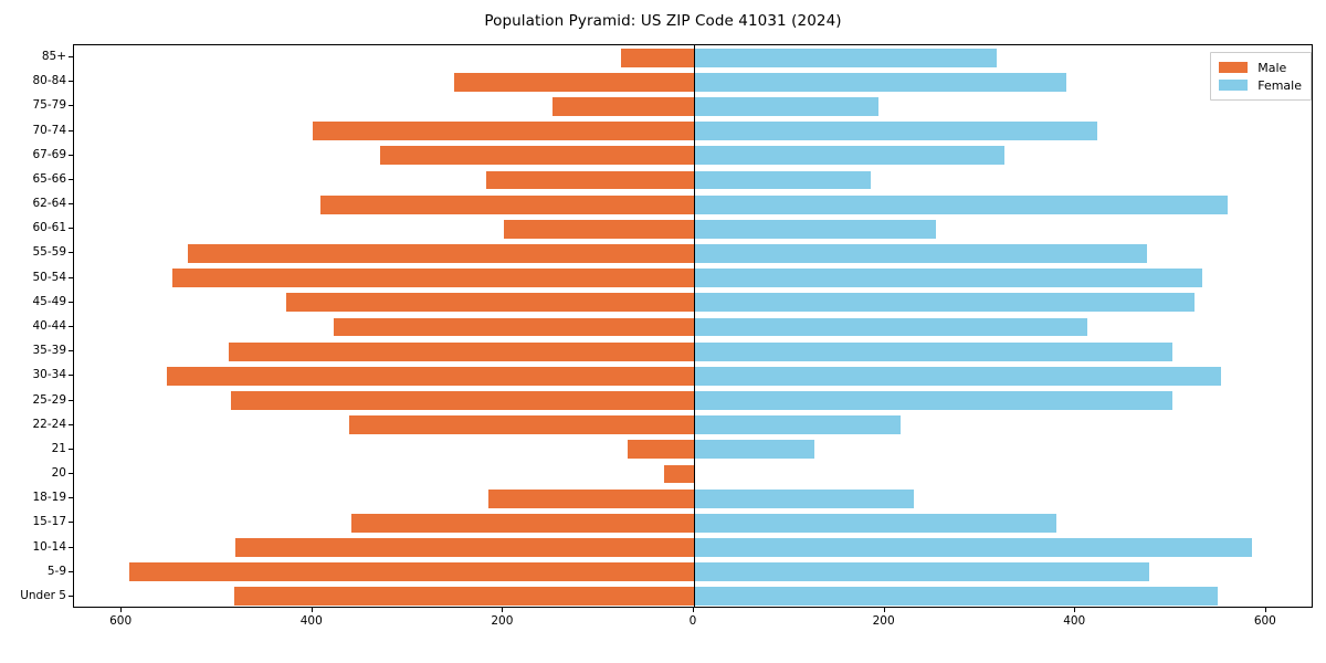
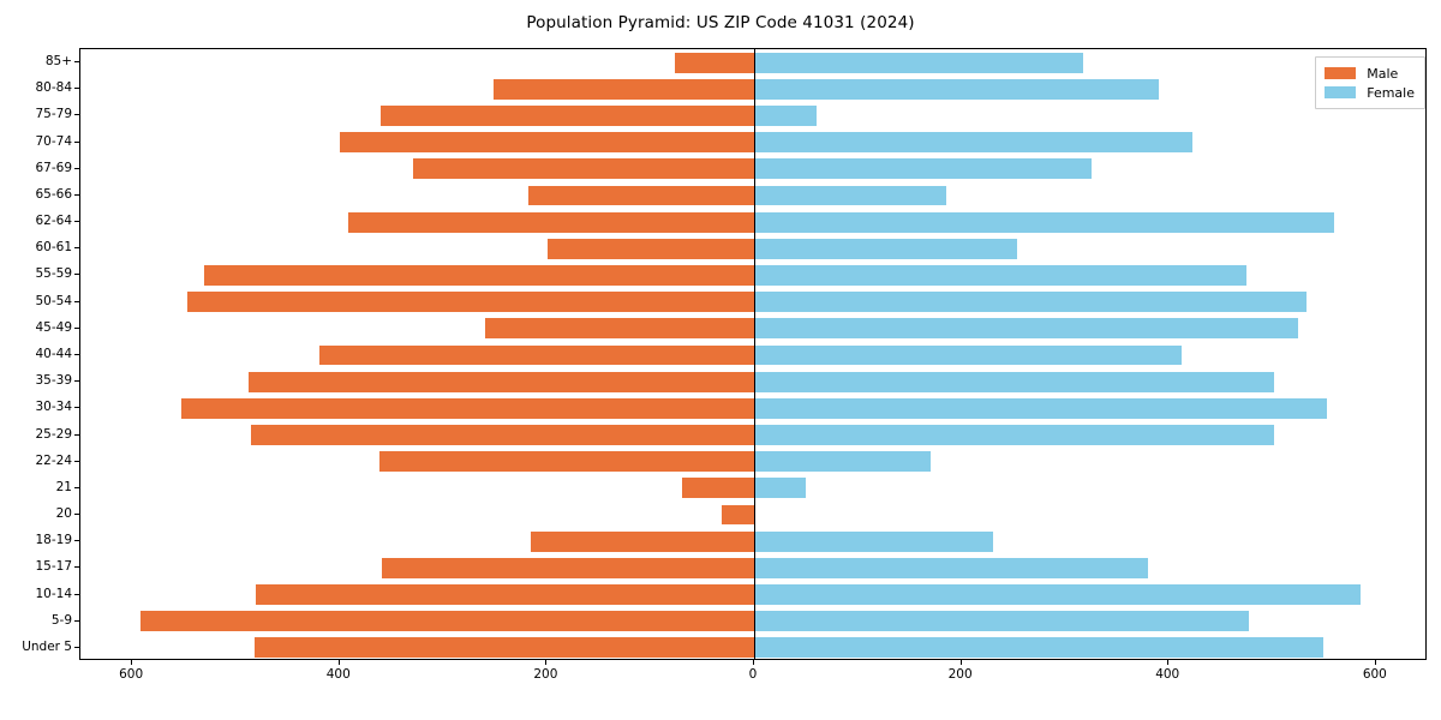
Male/75-79: 150 -> 360
Female/75-79: 190 -> 60
Male/45-49: 430 -> 260
Male/40-44: 380 -> 420
Female/22-24: 220 -> 170
Female/21: 130 -> 50
